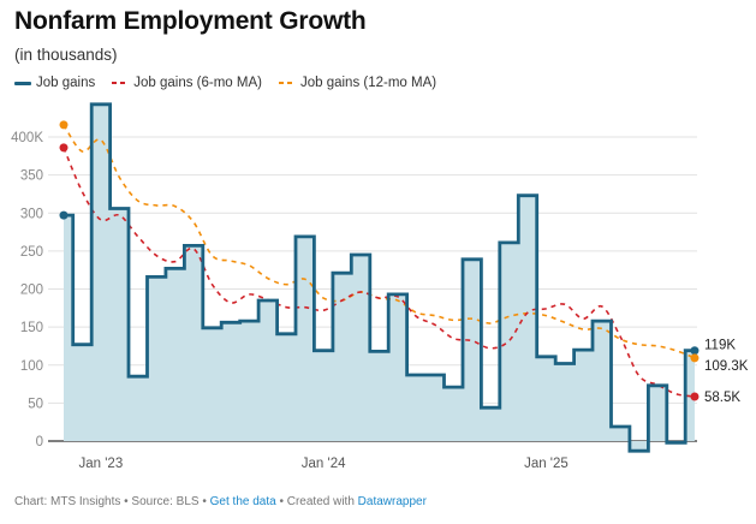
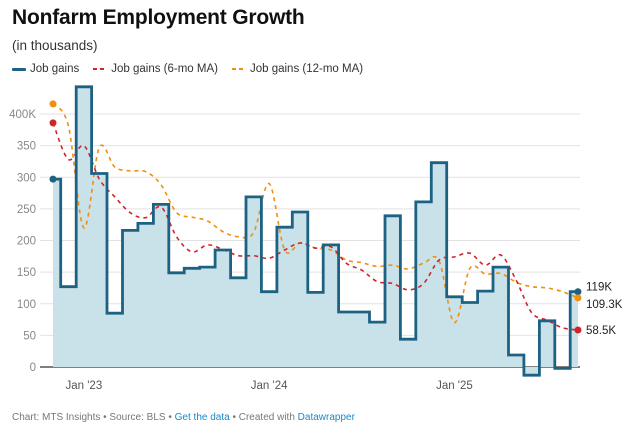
Job gains (6-mo MA)/Jan '23: 290K -> 350K
Job gains (12-mo MA)/Jan '23: 400K -> 220K
Job gains (12-mo MA)/Jan '24: 190K -> 290K
Job gains (12-mo MA)/Jan '25: 160K -> 70K
